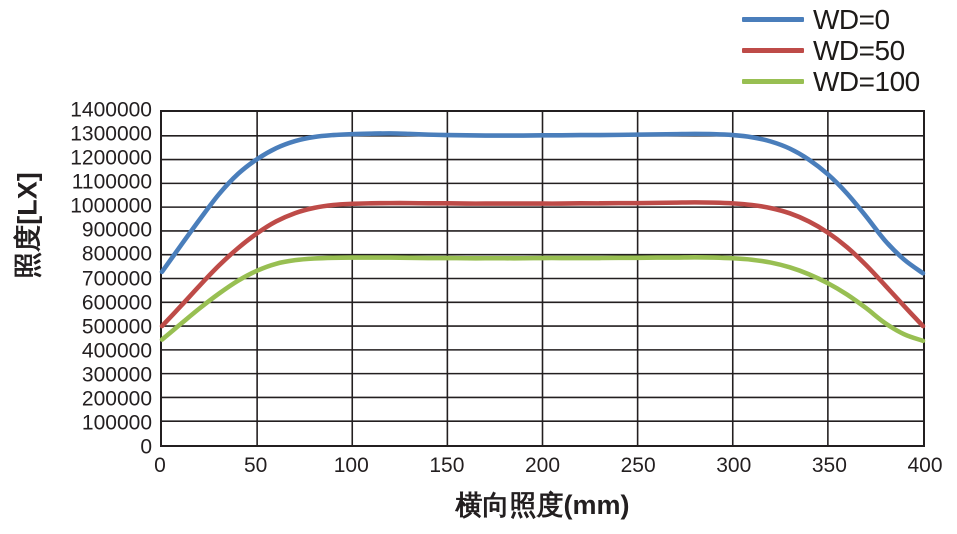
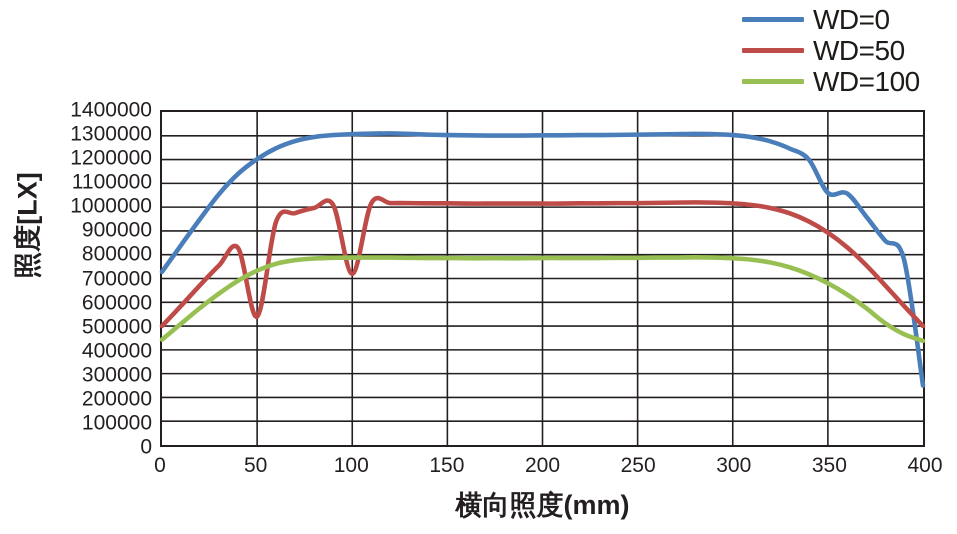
WD=50/50: 890000 -> 540000
WD=50/100: 1010000 -> 720000
WD=0/350: 1140000 -> 1060000
WD=0/400: 720000 -> 250000
